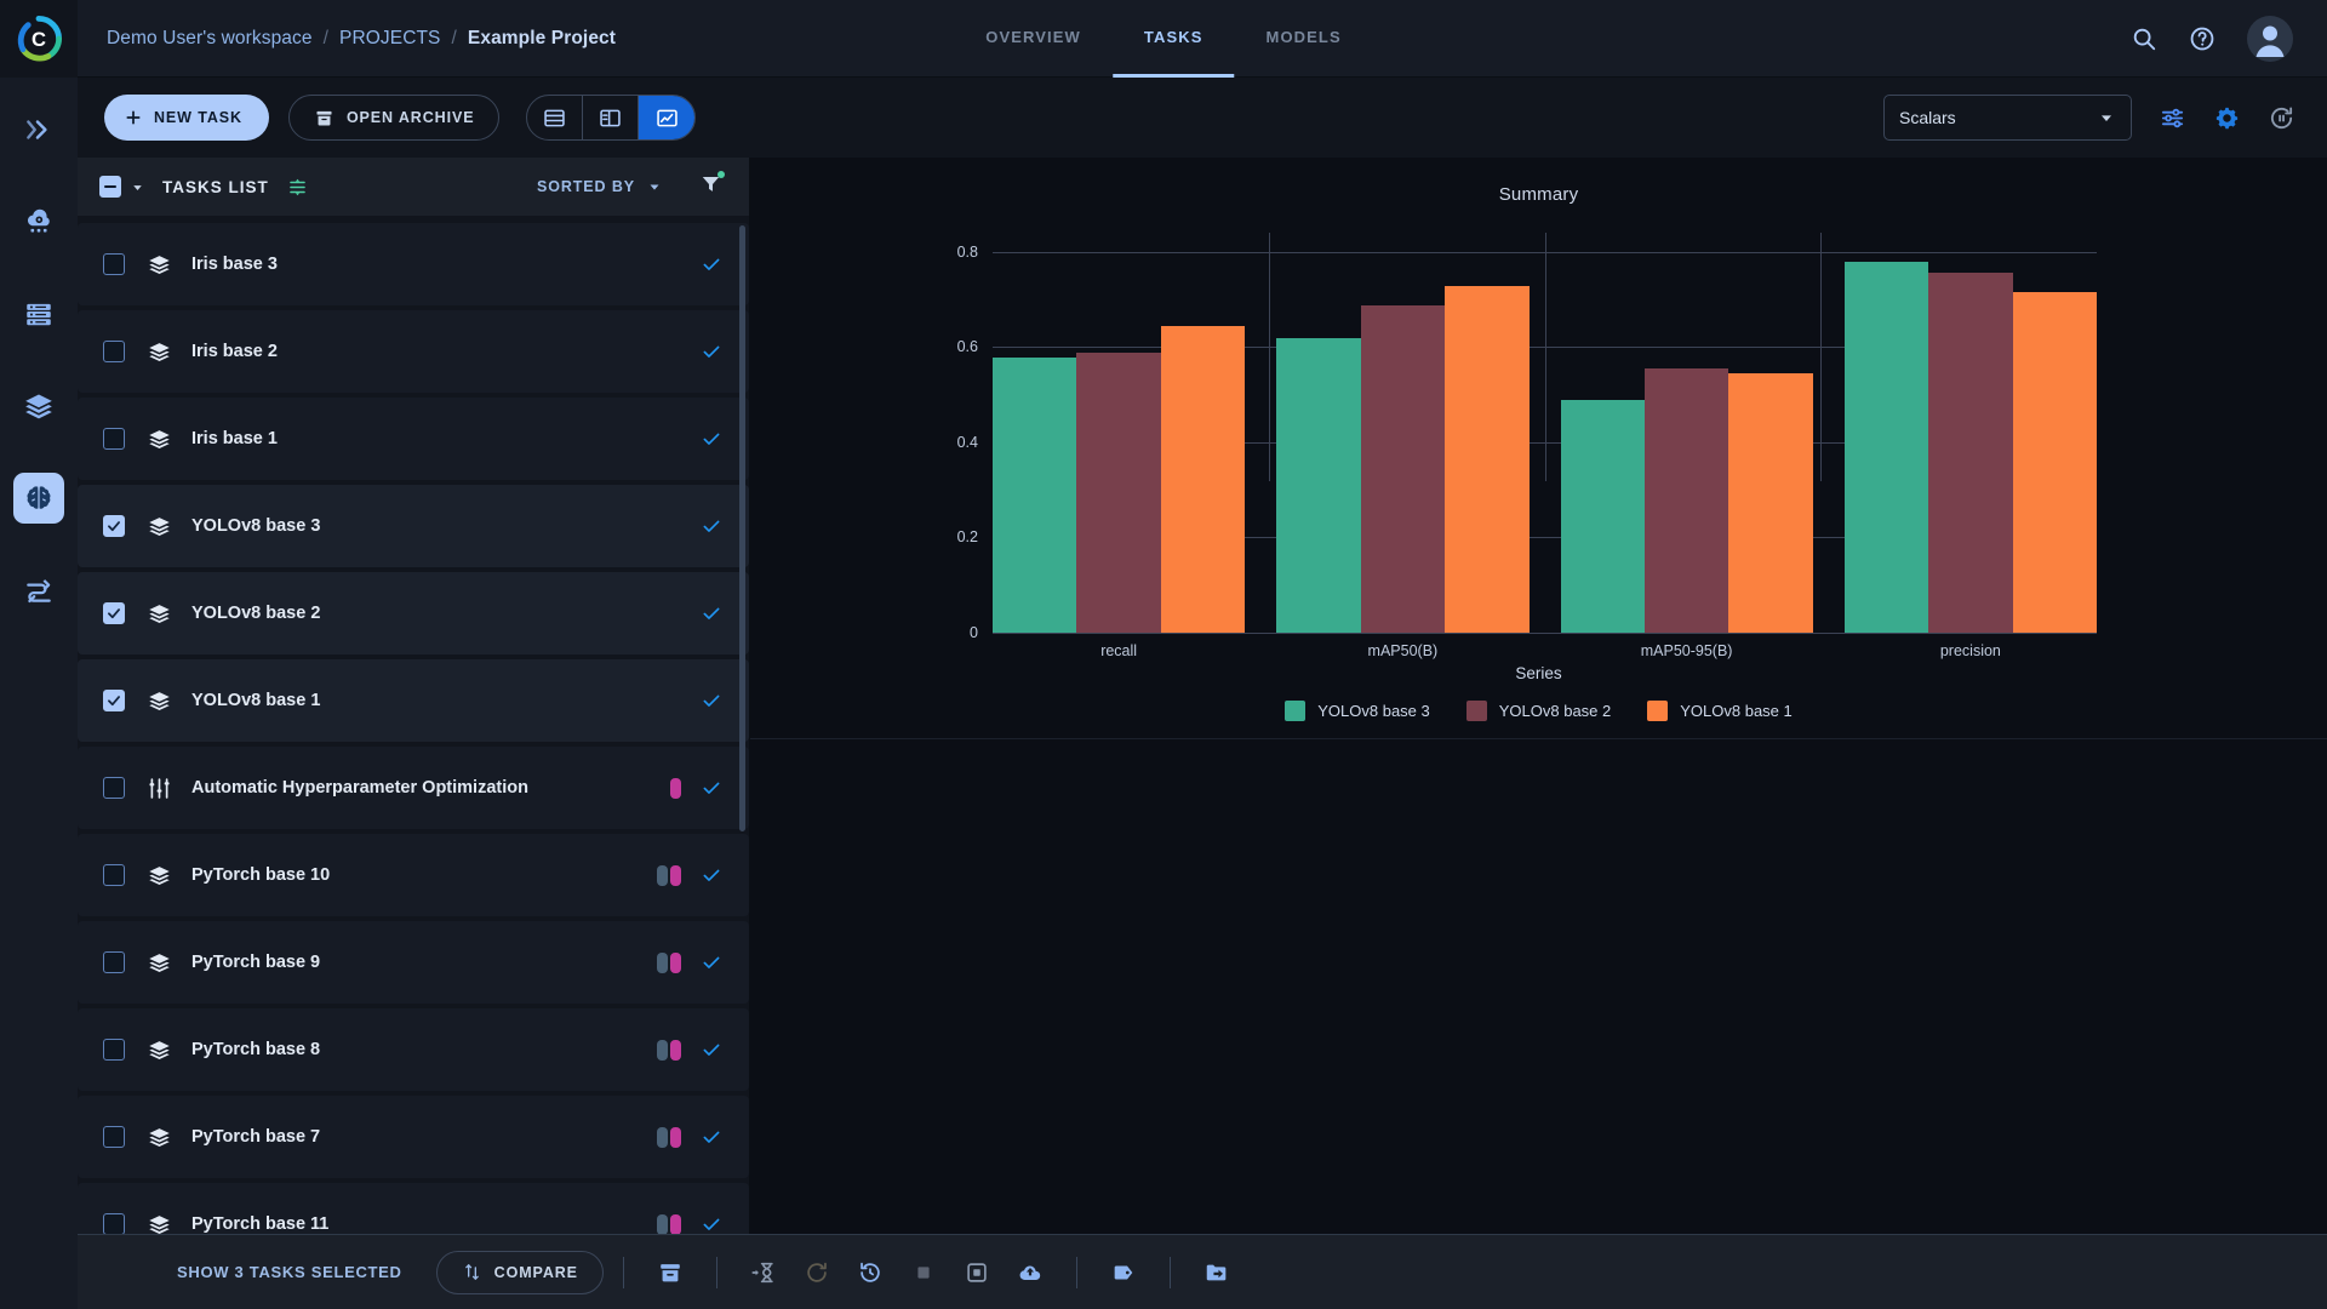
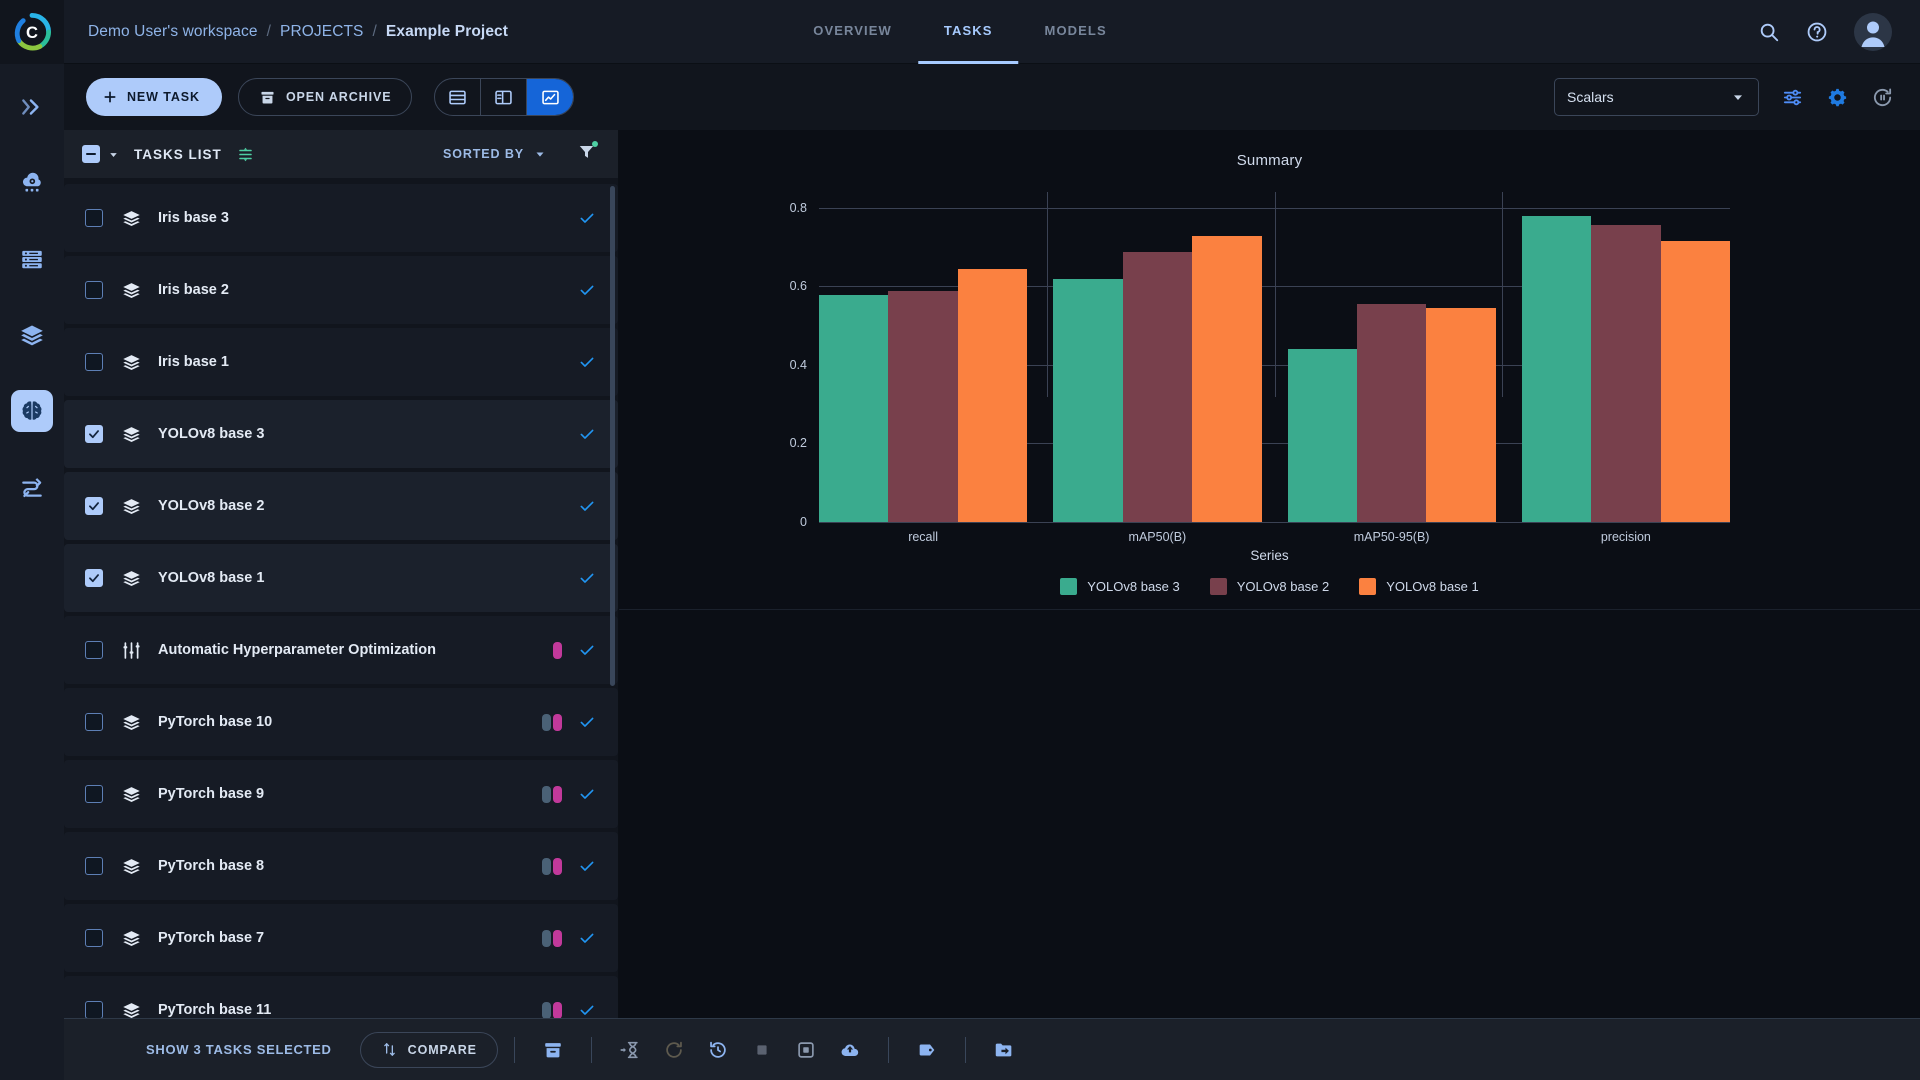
YOLOv8 base 3/mAP50-95(B): 0.49 -> 0.44
